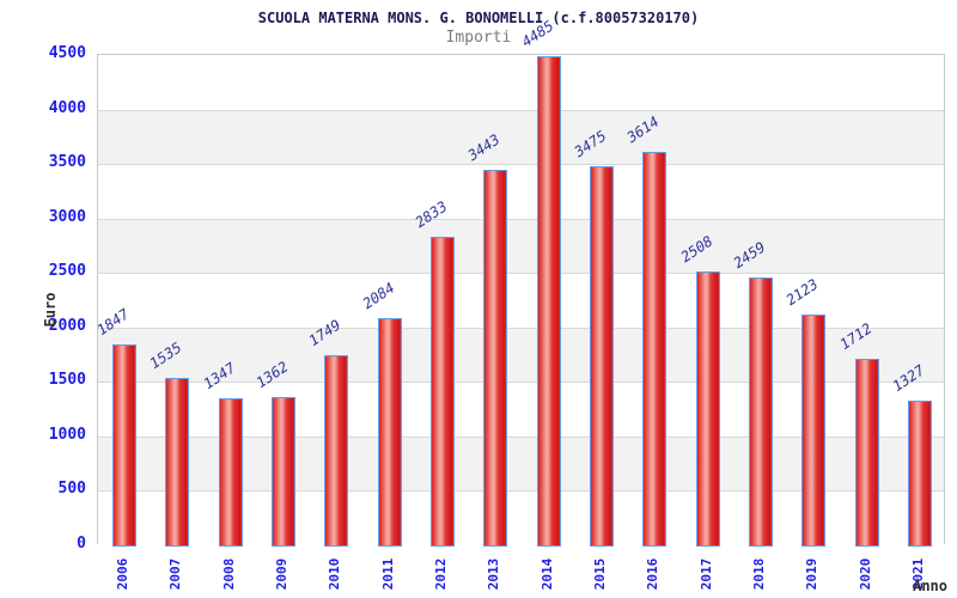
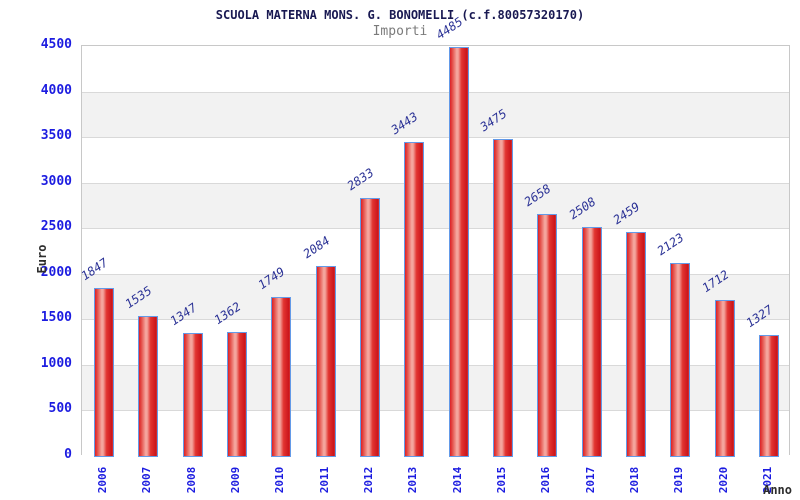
2016: 3614 -> 2658
